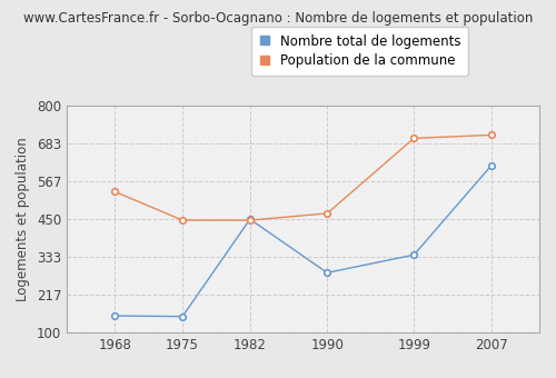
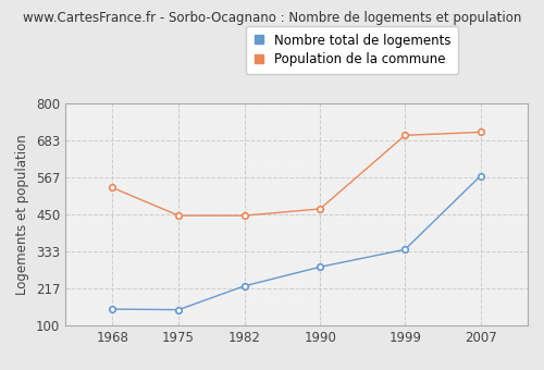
Nombre total de logements/1982: 450 -> 225
Nombre total de logements/2007: 615 -> 572
